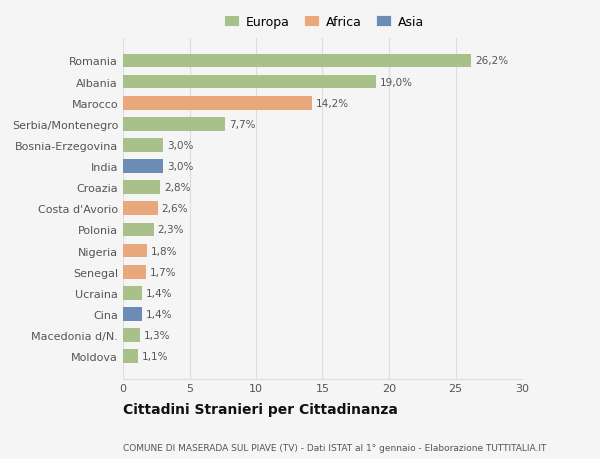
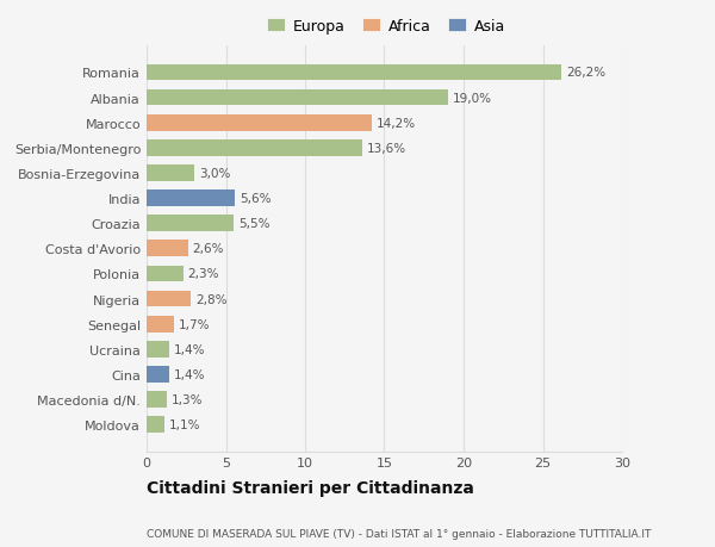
Serbia/Montenegro: 7,7% -> 13,6%
India: 3,0% -> 5,6%
Croazia: 2,8% -> 5,5%
Nigeria: 1,8% -> 2,8%
